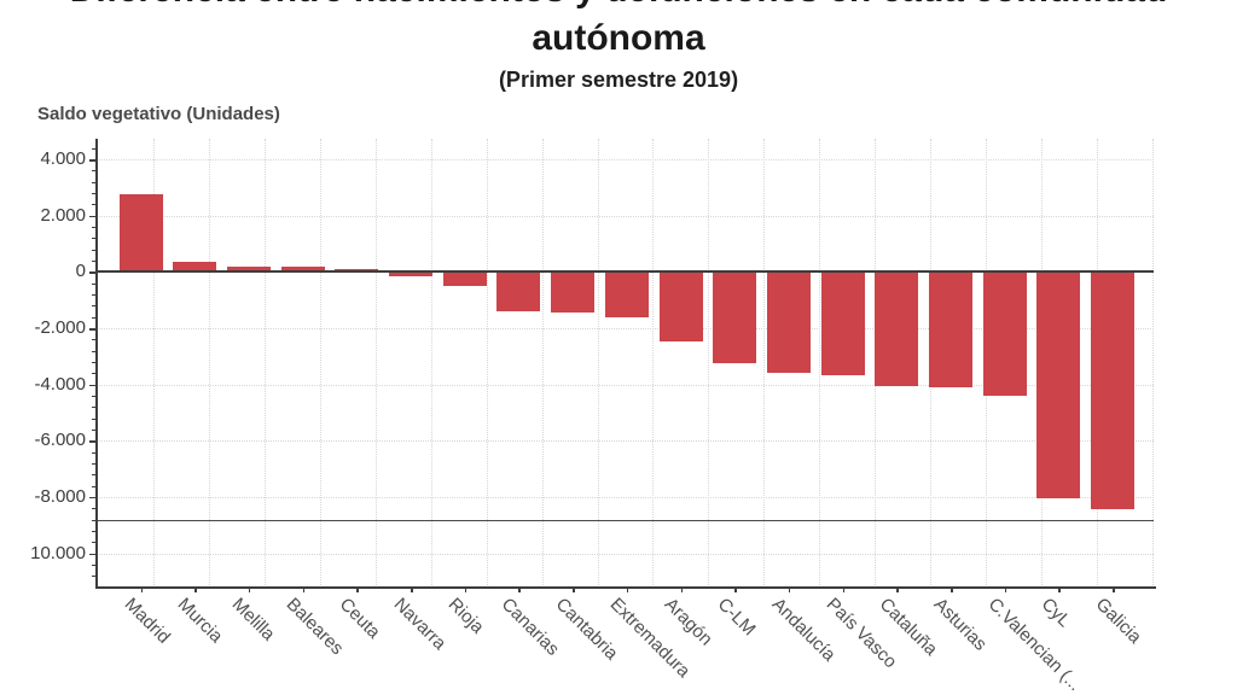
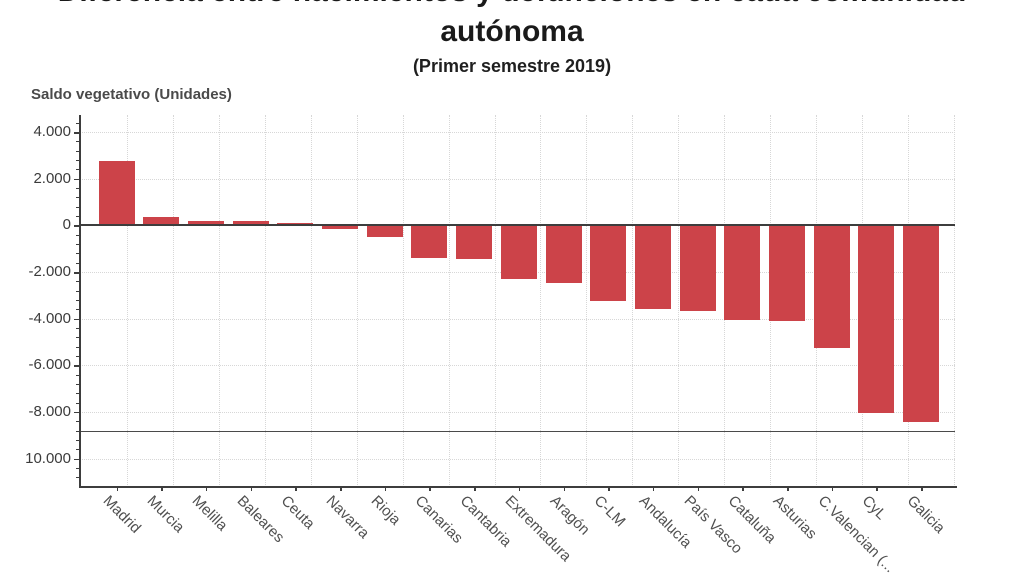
Extremadura: -1600 -> -2300
C.Valencian (...: -4400 -> -5200
